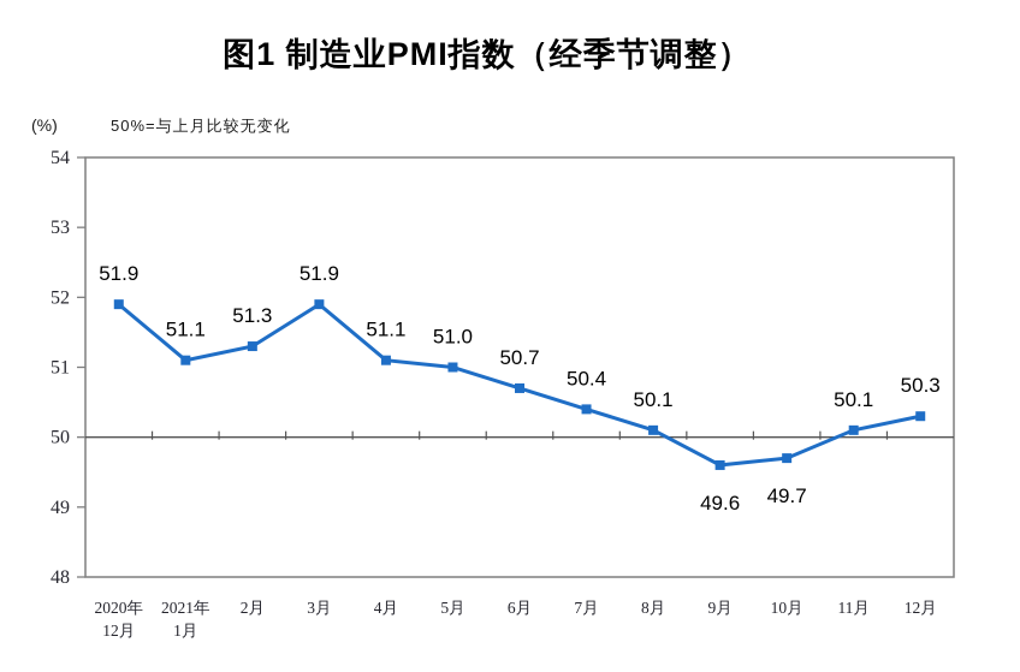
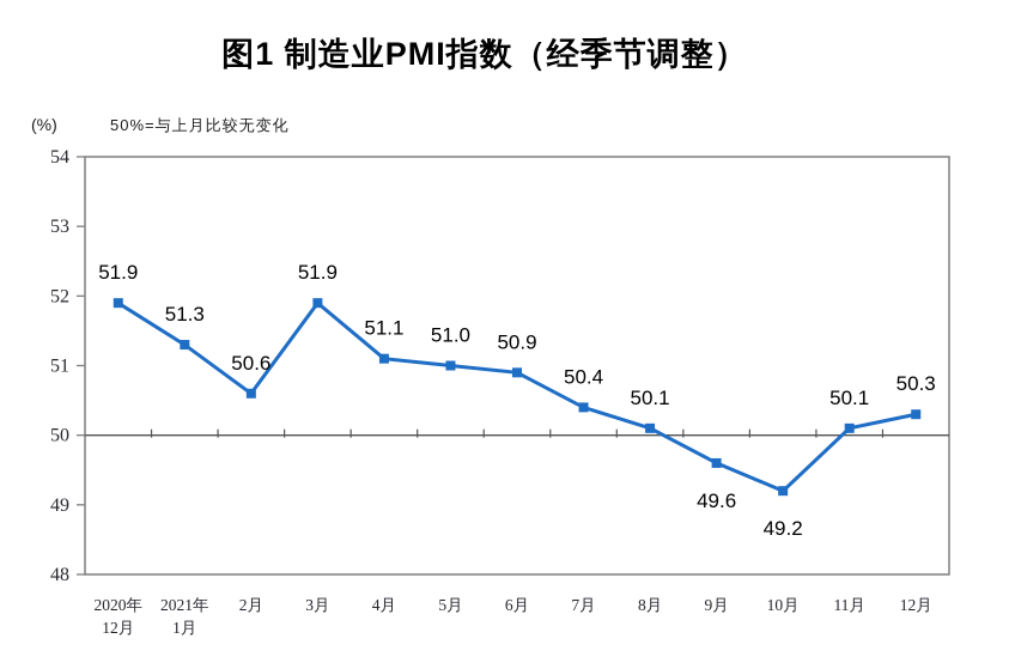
2021年 1月: 51.1 -> 51.3
2月: 51.3 -> 50.6
6月: 50.7 -> 50.9
10月: 49.7 -> 49.2
